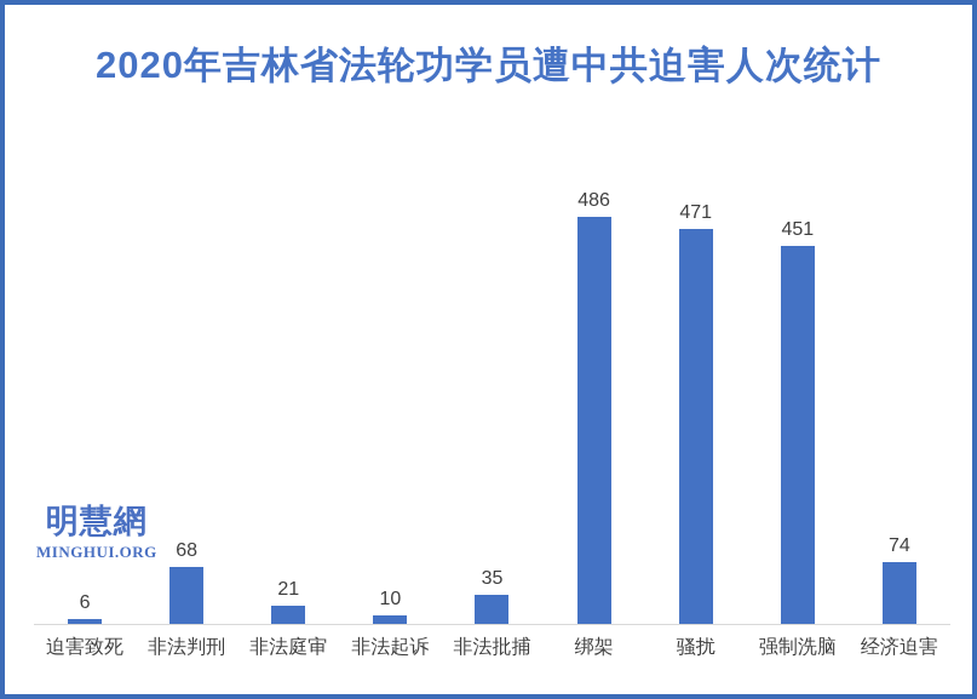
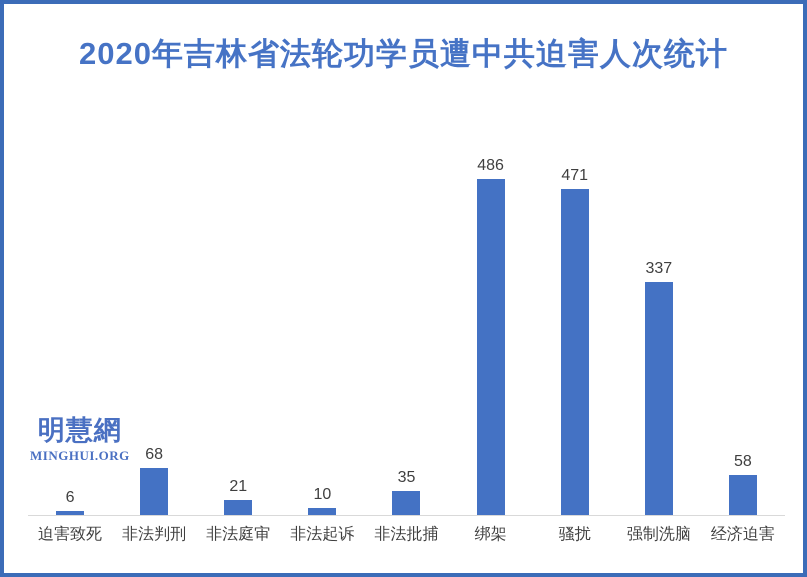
强制洗脑: 451 -> 337
经济迫害: 74 -> 58
